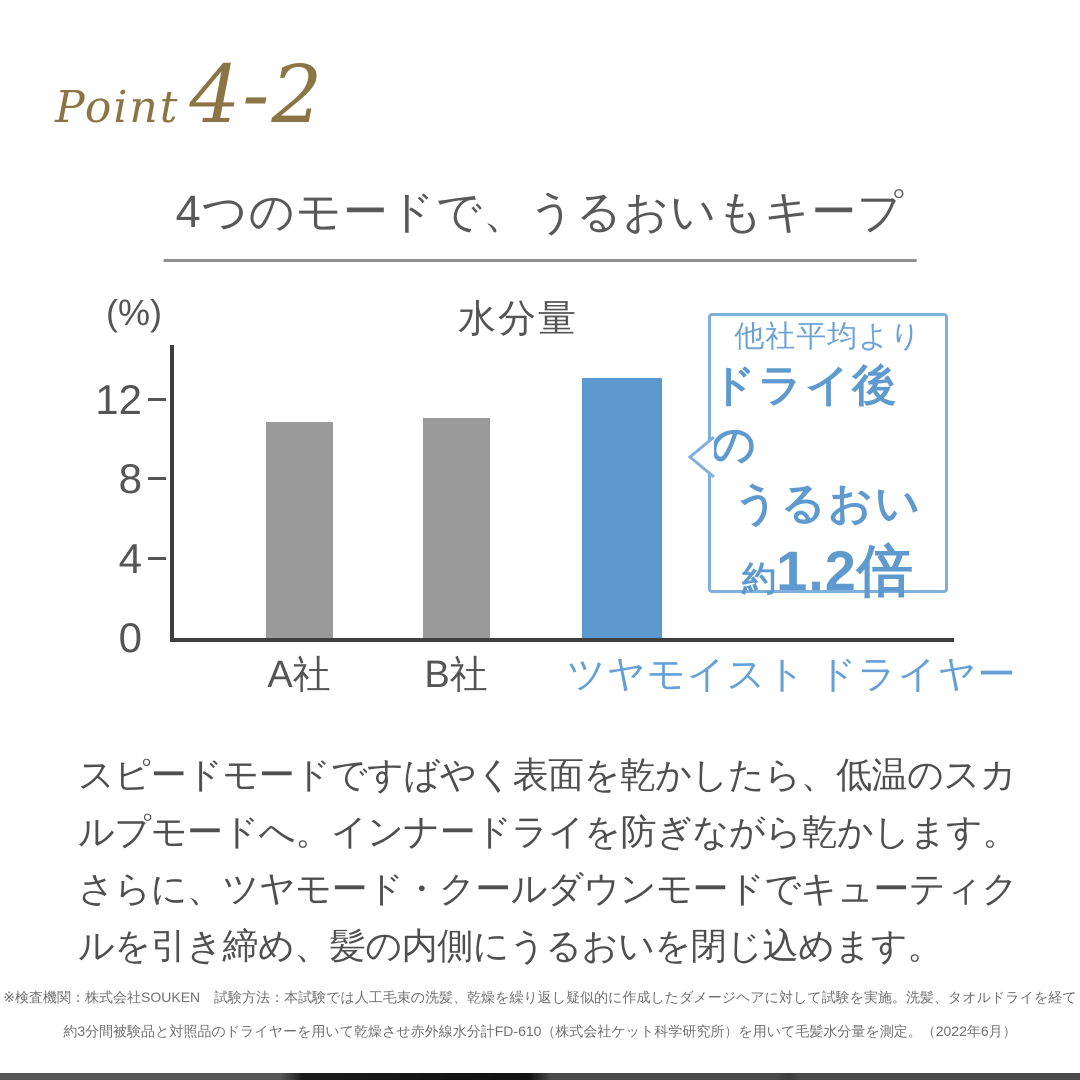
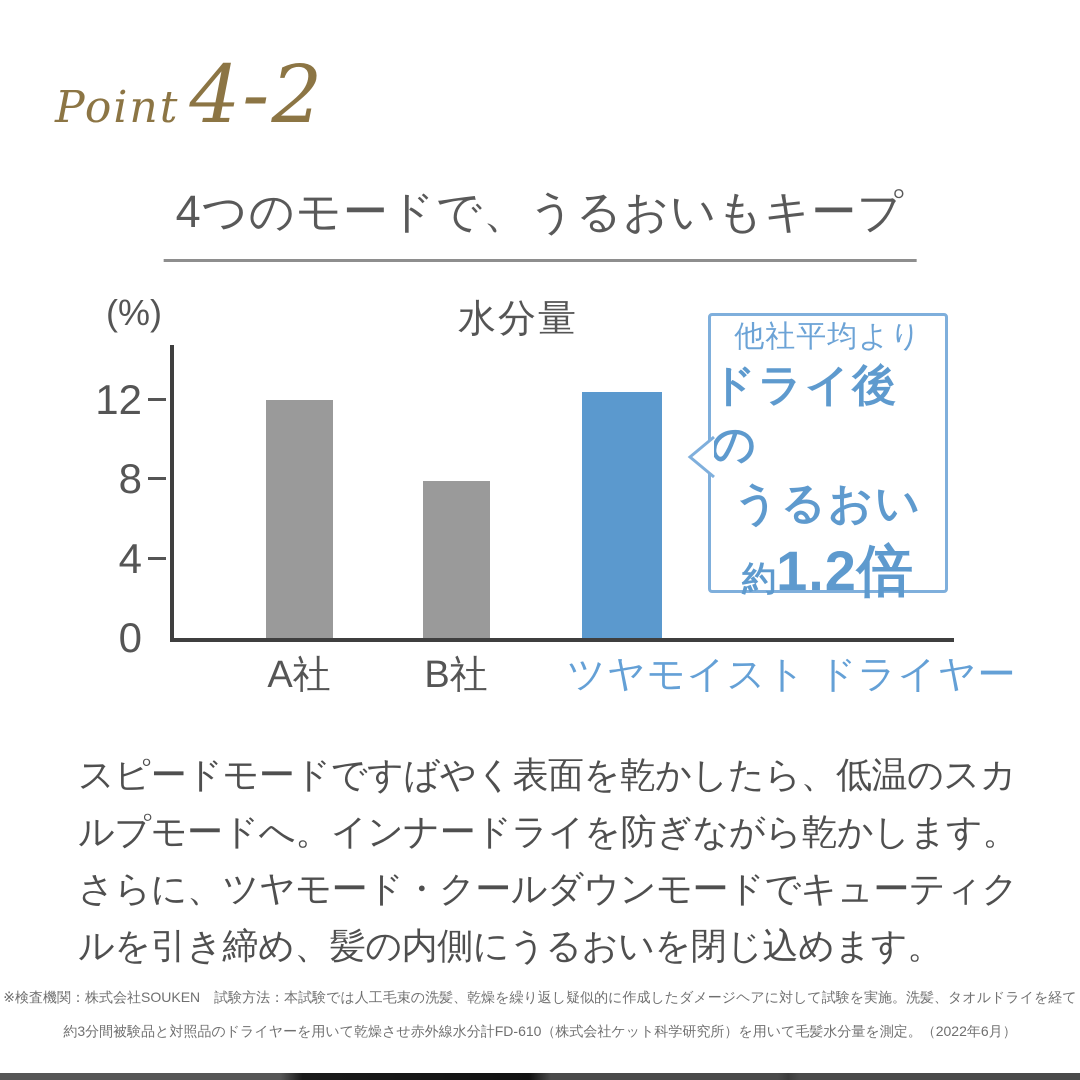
A社: 10.9 -> 12.0
B社: 11.1 -> 7.9
ツヤモイスト ドライヤー: 13.1 -> 12.4
